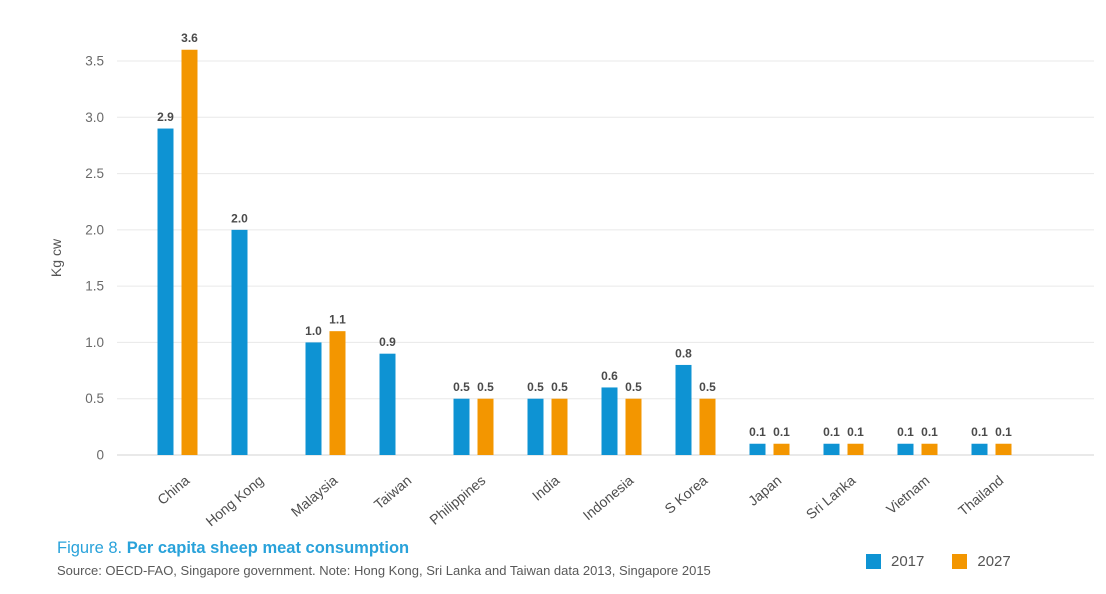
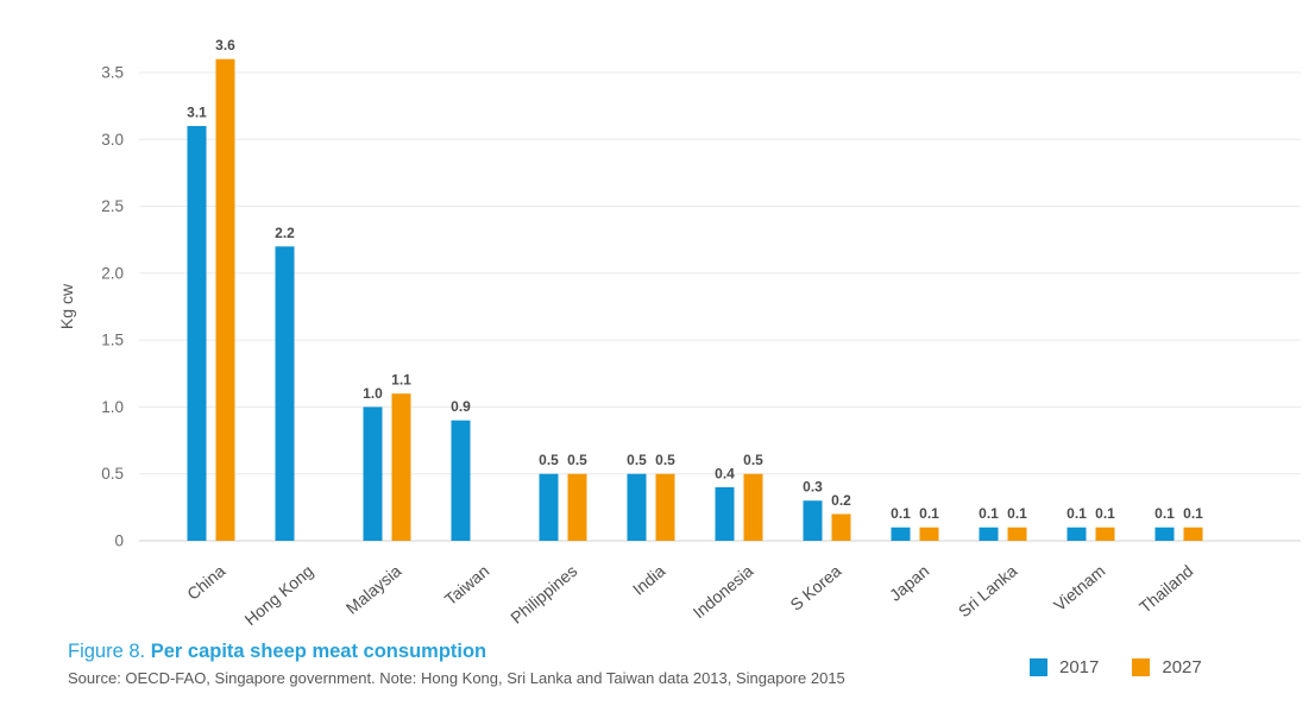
2017/China: 2.9 -> 3.1
2017/Hong Kong: 2.0 -> 2.2
2017/Indonesia: 0.6 -> 0.4
2017/S Korea: 0.8 -> 0.3
2027/S Korea: 0.5 -> 0.2
